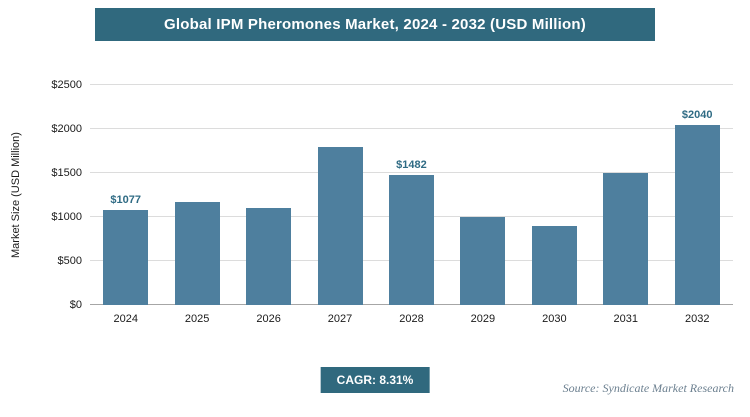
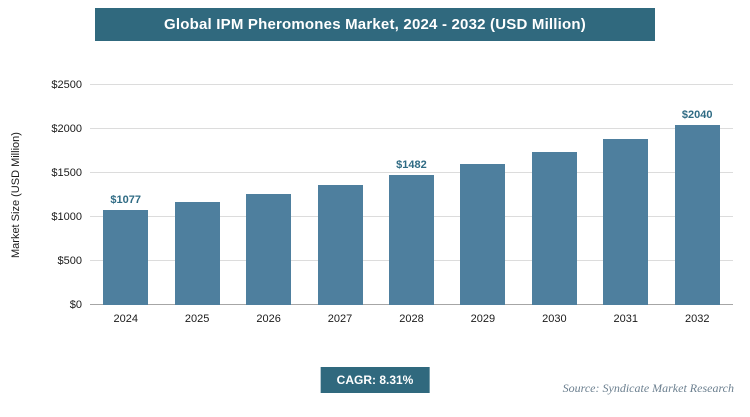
2026: $1100 -> $1300
2027: $1800 -> $1400
2029: $1000 -> $1600
2030: $900 -> $1700
2031: $1500 -> $1900
